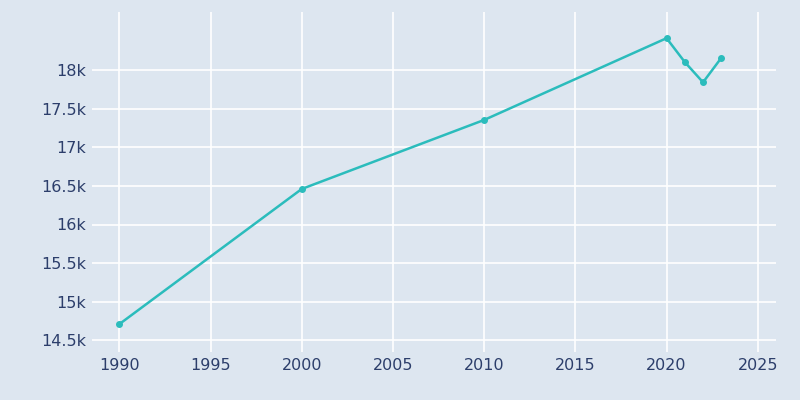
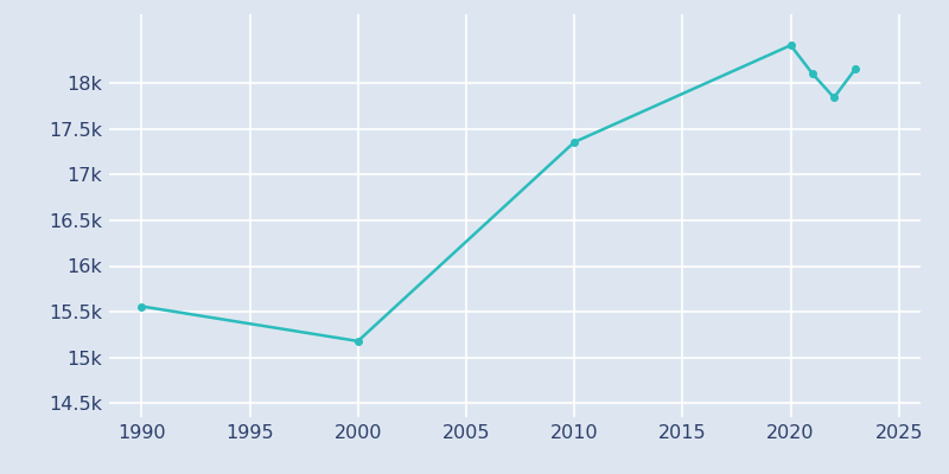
1990: 14.71k -> 15.56k
2000: 16.46k -> 15.18k
